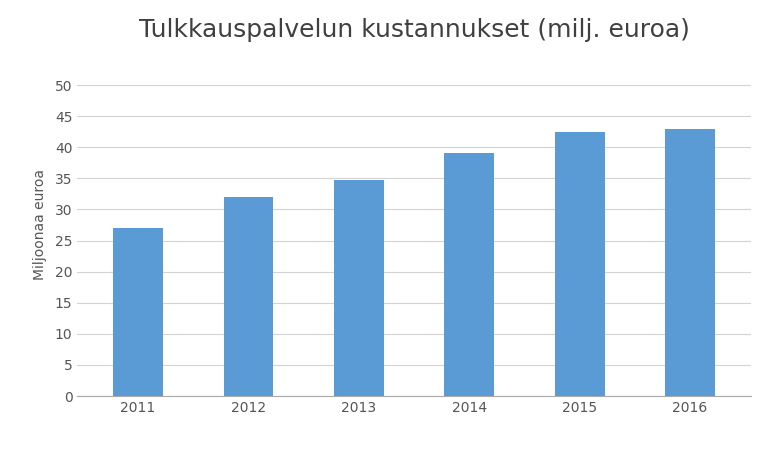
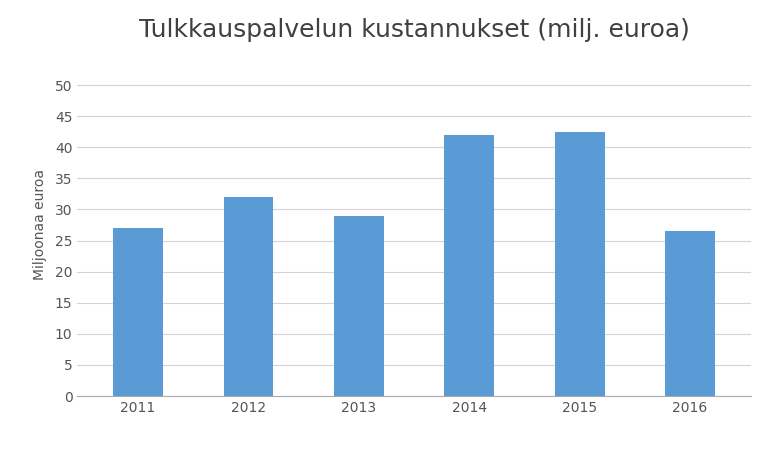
2013: 34.7 -> 29.0
2014: 39.0 -> 42.0
2016: 43.0 -> 26.6
